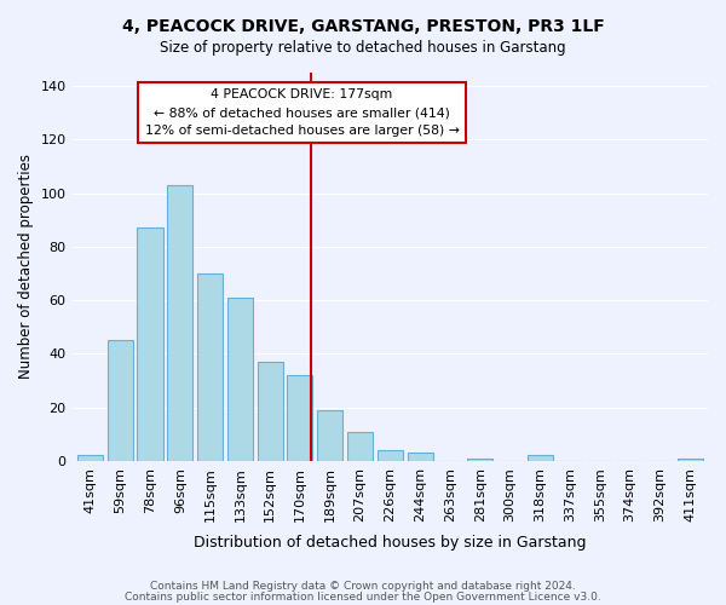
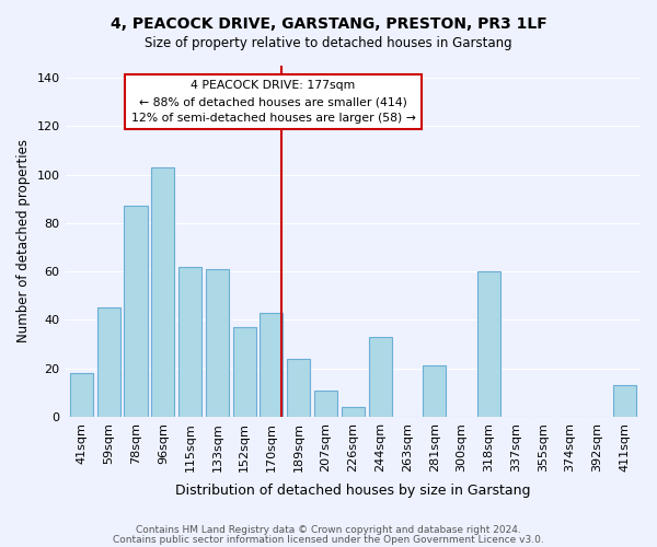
41sqm: 2 -> 18
115sqm: 70 -> 62
170sqm: 32 -> 43
189sqm: 19 -> 24
244sqm: 3 -> 33
281sqm: 1 -> 21
318sqm: 2 -> 60
411sqm: 1 -> 13
